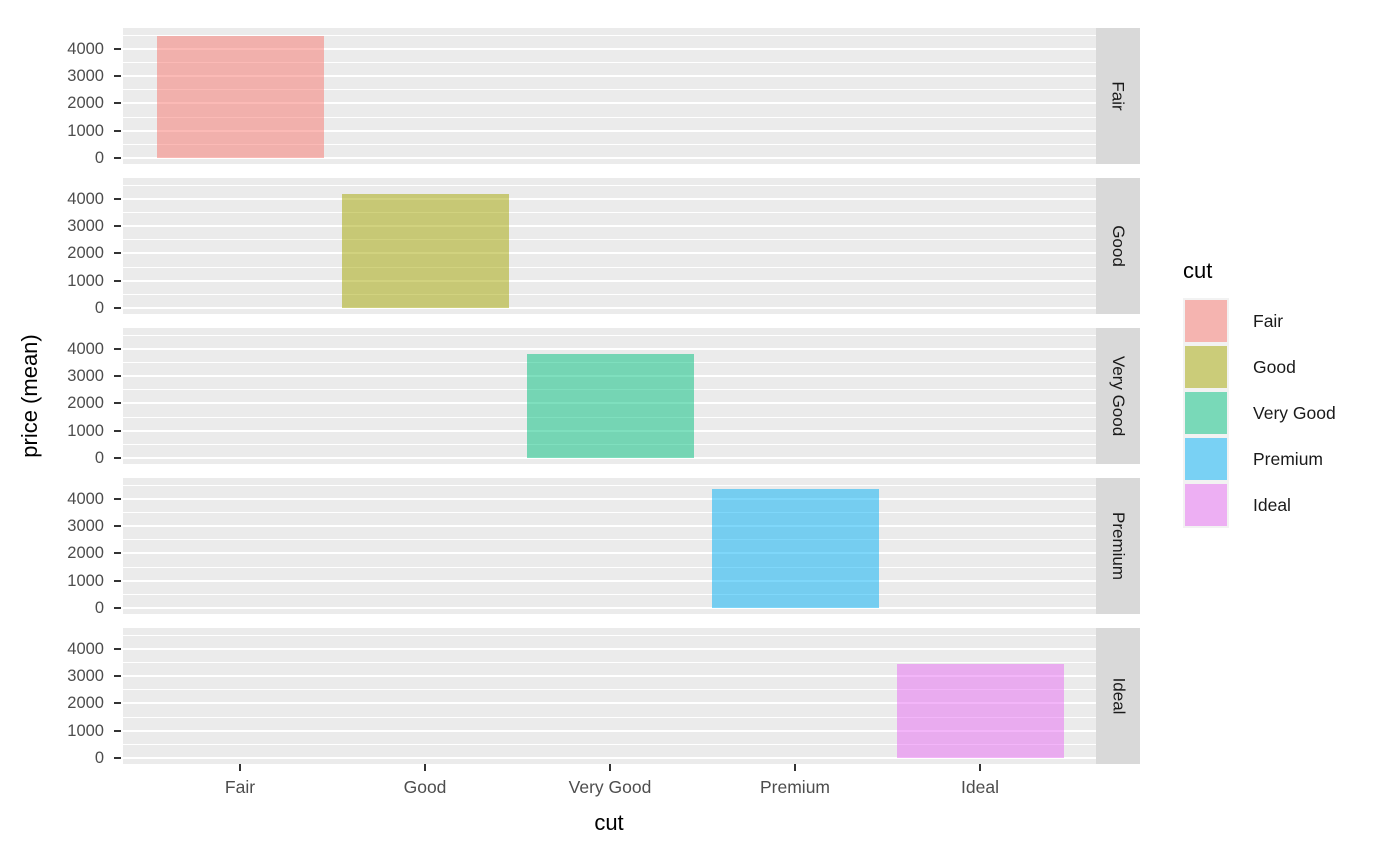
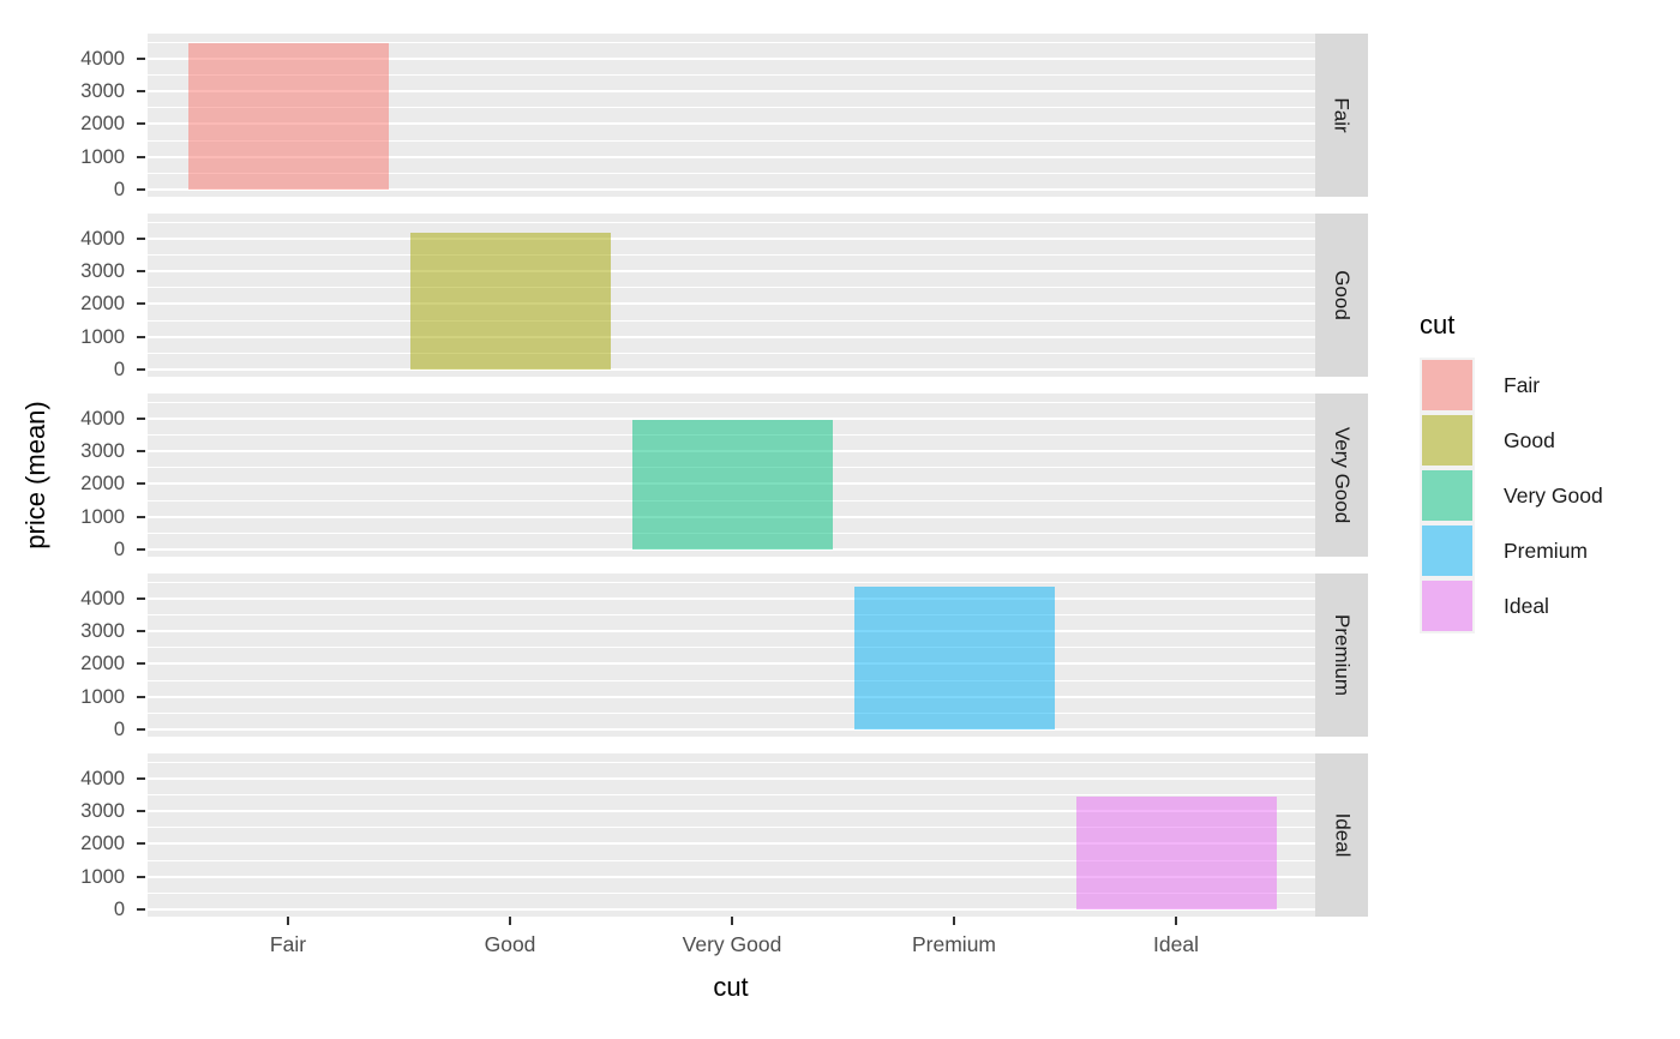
Very Good: 3800 -> 4000
